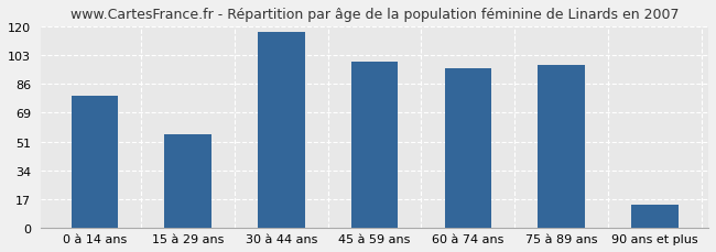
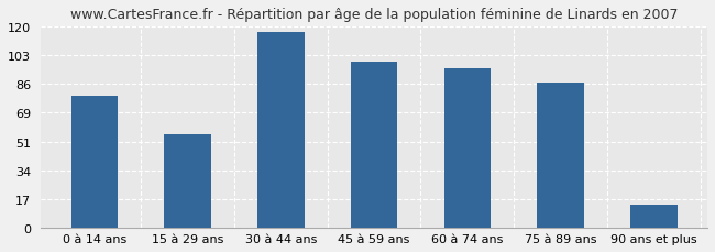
75 à 89 ans: 97 -> 87
